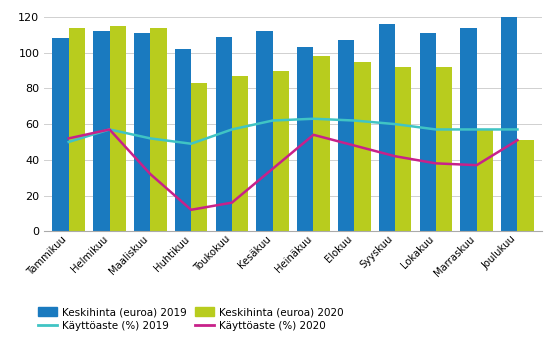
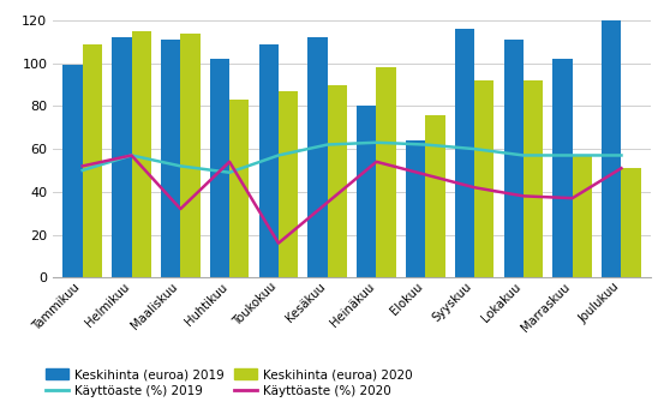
Keskihinta (euroa) 2019/Tammikuu: 108 -> 99
Keskihinta (euroa) 2020/Tammikuu: 114 -> 109
Käyttöaste (%) 2020/Huhtikuu: 12 -> 54
Keskihinta (euroa) 2019/Heinäkuu: 103 -> 80
Keskihinta (euroa) 2019/Elokuu: 107 -> 64
Keskihinta (euroa) 2020/Elokuu: 95 -> 76
Keskihinta (euroa) 2019/Marraskuu: 114 -> 102
